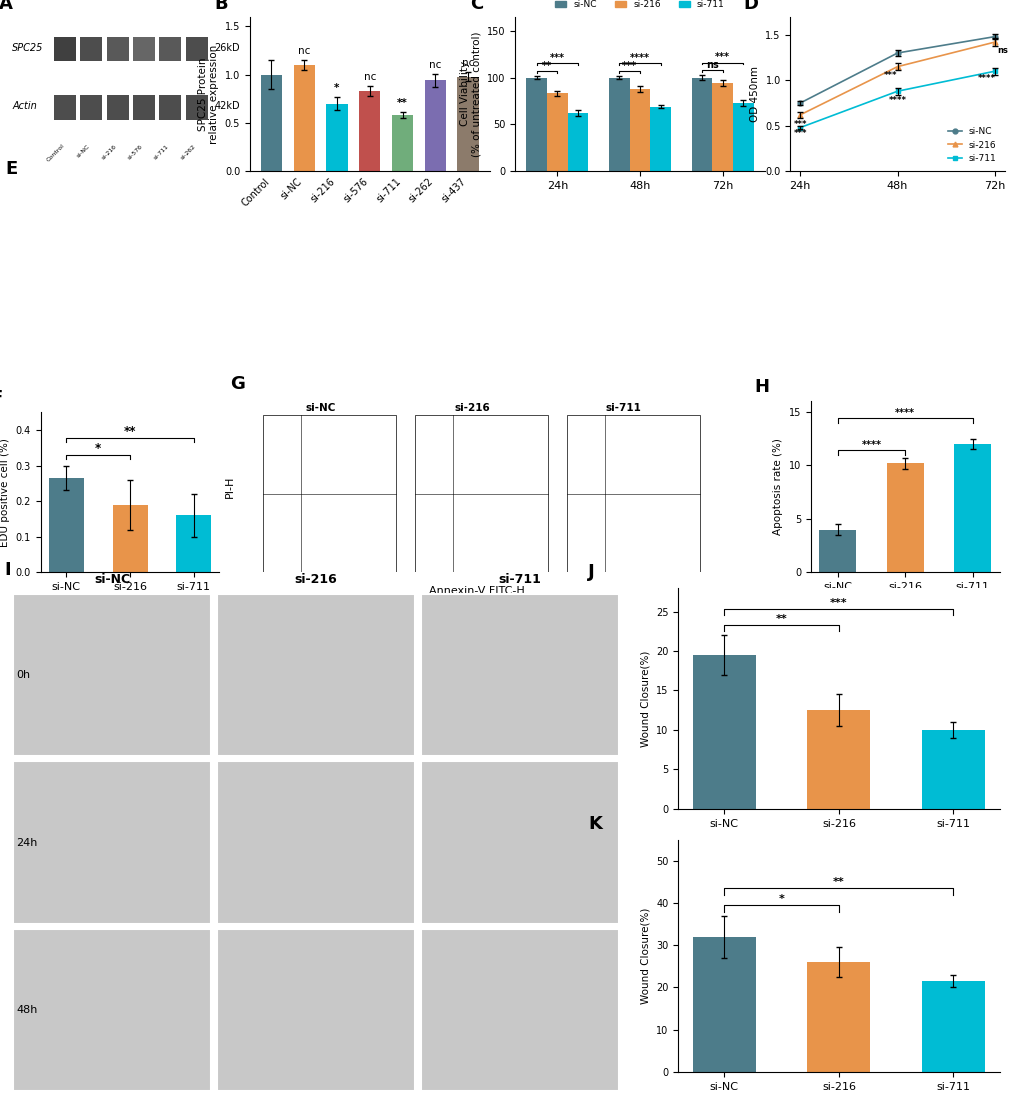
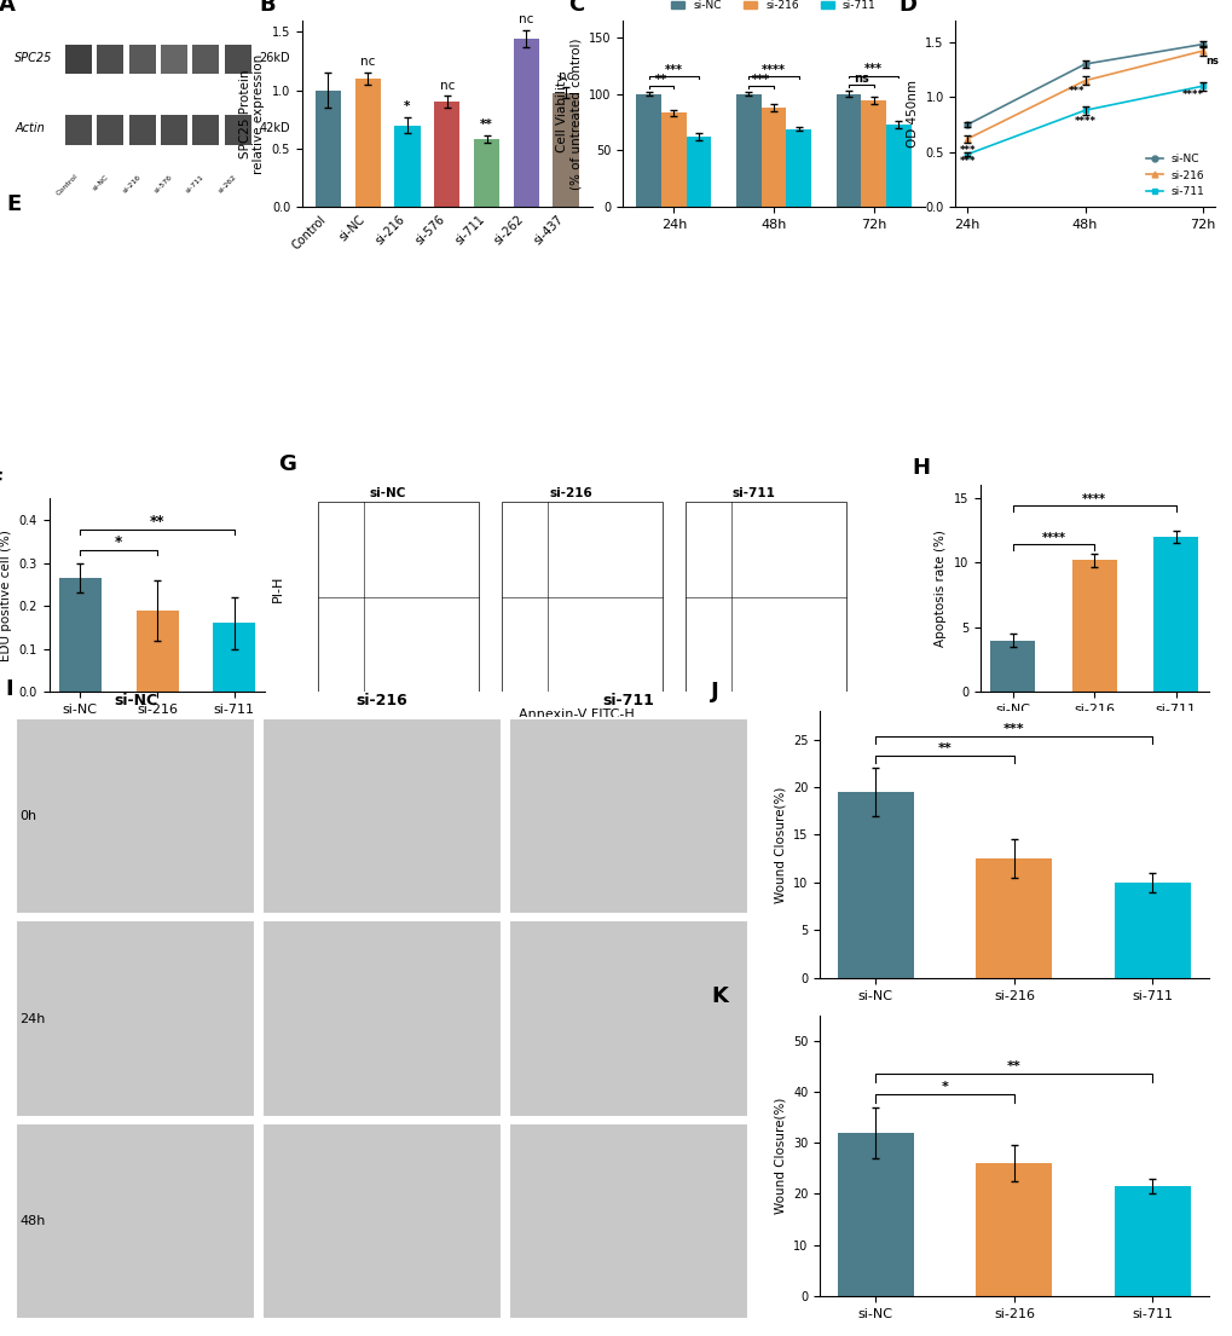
si-576: 0.83 -> 0.90
si-262: 0.94 -> 1.44
